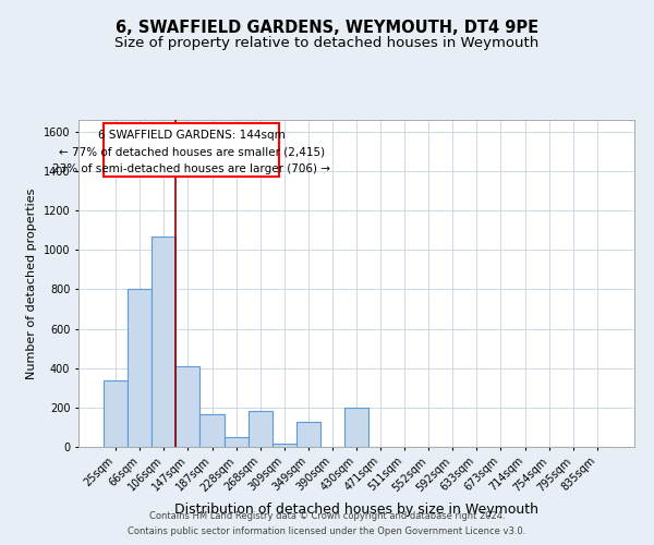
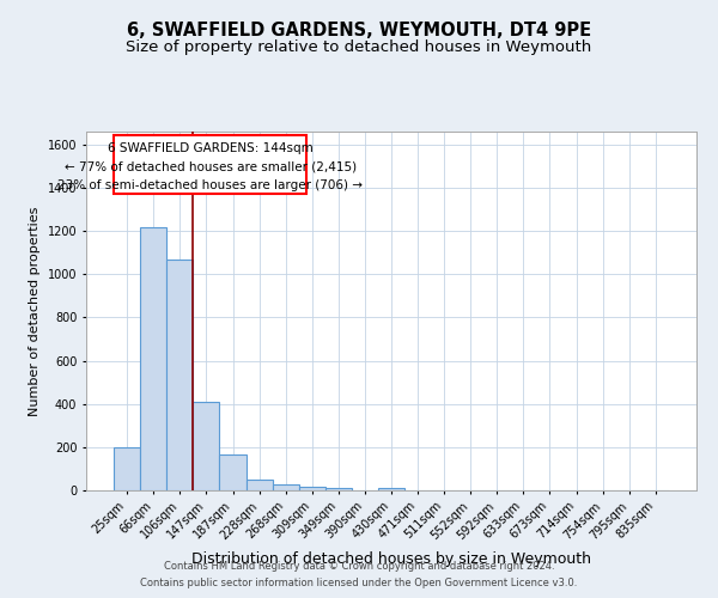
25sqm: 340 -> 200
66sqm: 800 -> 1220
268sqm: 180 -> 20
349sqm: 130 -> 10
430sqm: 200 -> 10
